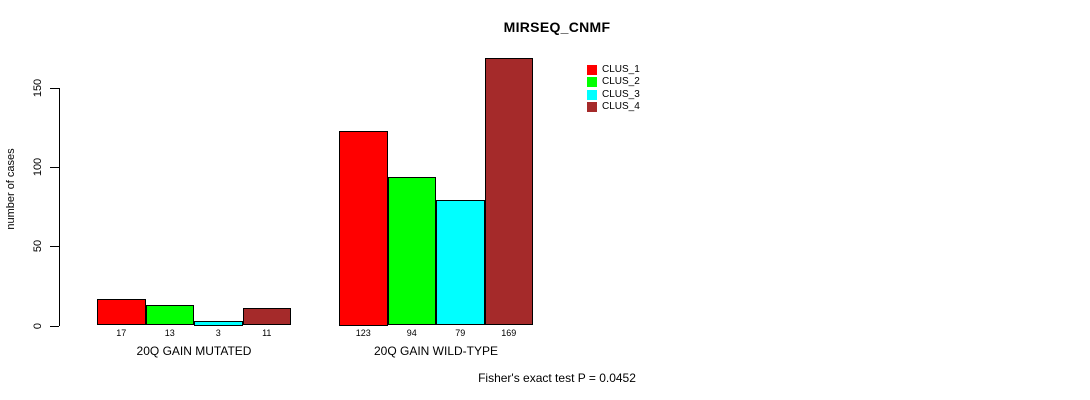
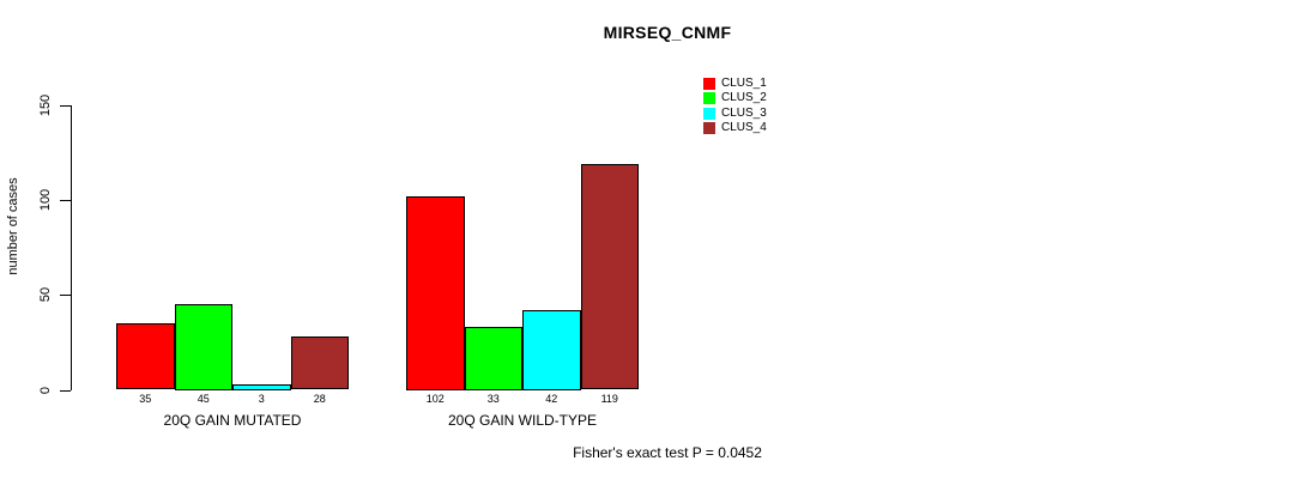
CLUS_1/20Q GAIN MUTATED: 17 -> 35
CLUS_2/20Q GAIN MUTATED: 13 -> 45
CLUS_4/20Q GAIN MUTATED: 11 -> 28
CLUS_1/20Q GAIN WILD-TYPE: 123 -> 102
CLUS_2/20Q GAIN WILD-TYPE: 94 -> 33
CLUS_3/20Q GAIN WILD-TYPE: 79 -> 42
CLUS_4/20Q GAIN WILD-TYPE: 169 -> 119
